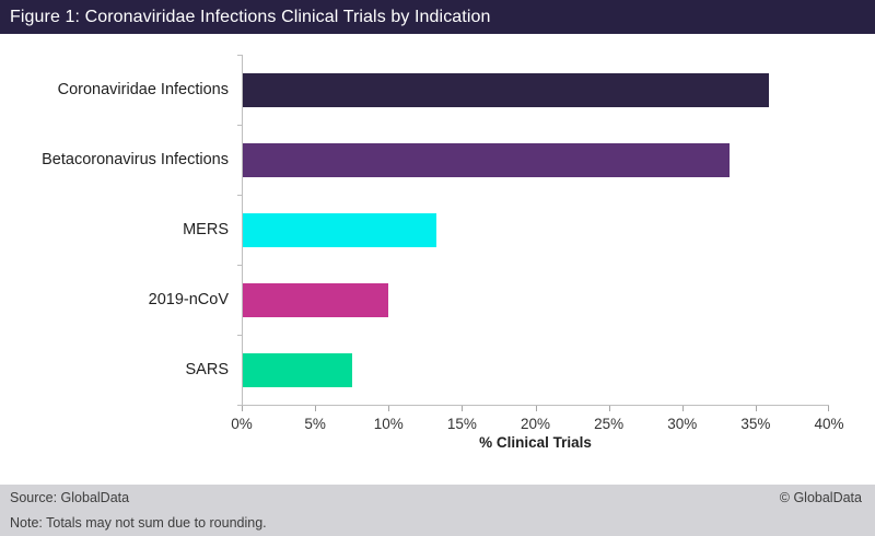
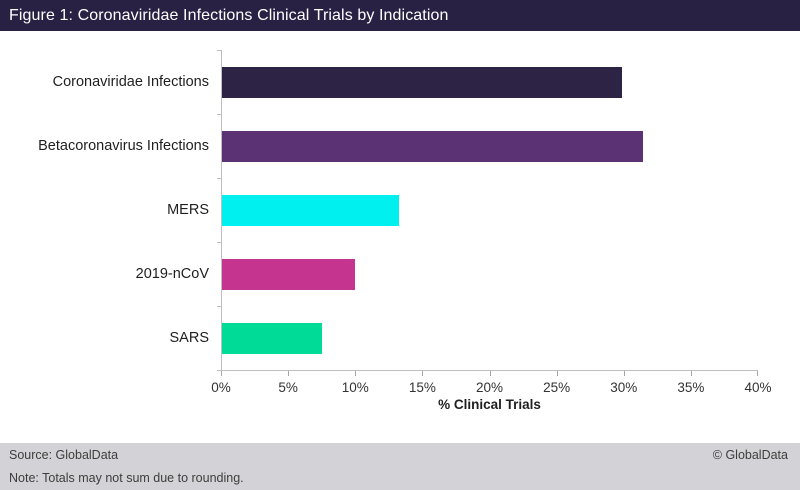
Coronaviridae Infections: 36.0% -> 29.9%
Betacoronavirus Infections: 33.3% -> 31.5%
